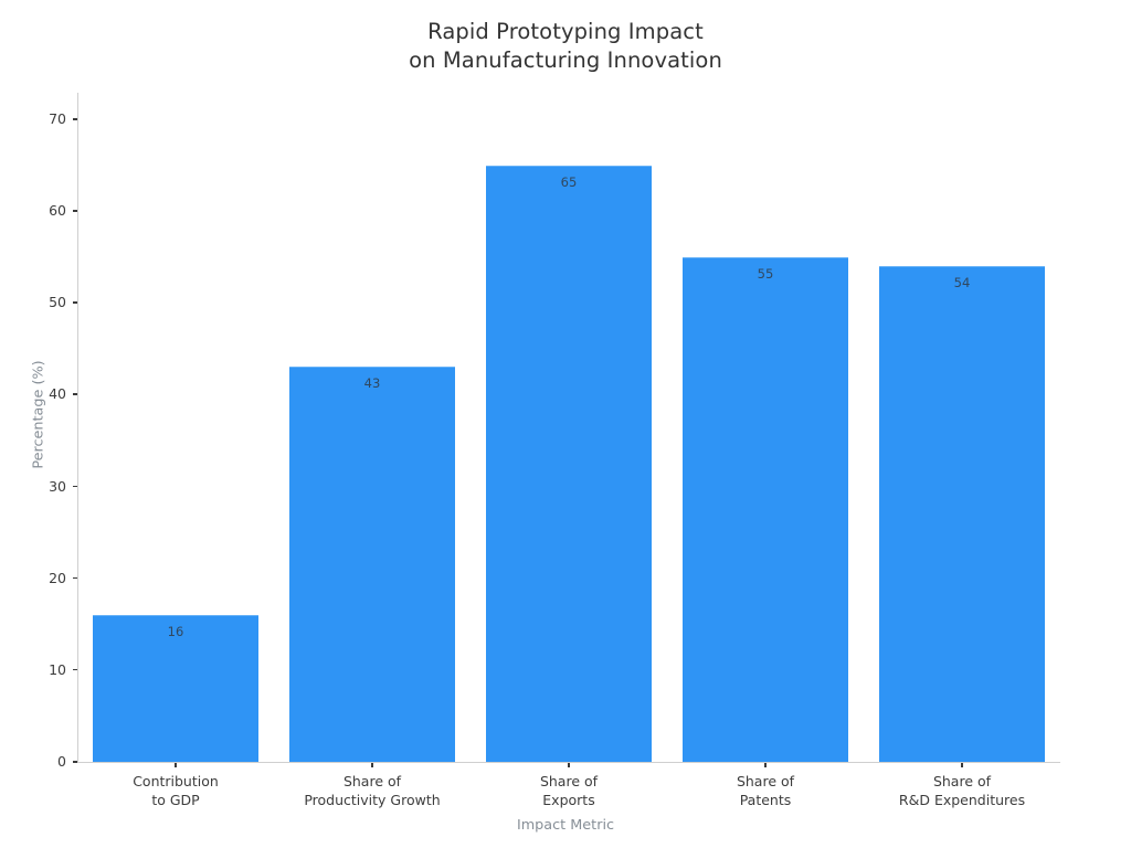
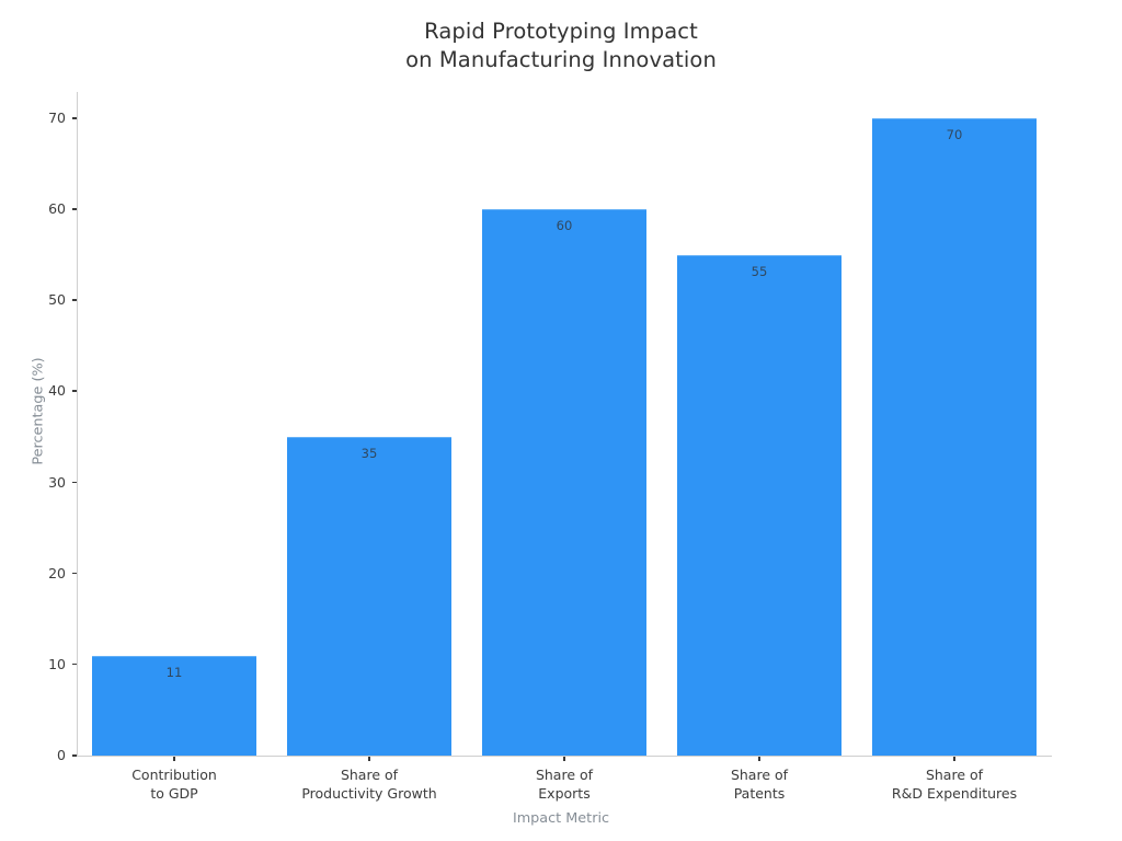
Contribution to GDP: 16 -> 11
Share of Productivity Growth: 43 -> 35
Share of Exports: 65 -> 60
Share of R&D Expenditures: 54 -> 70
